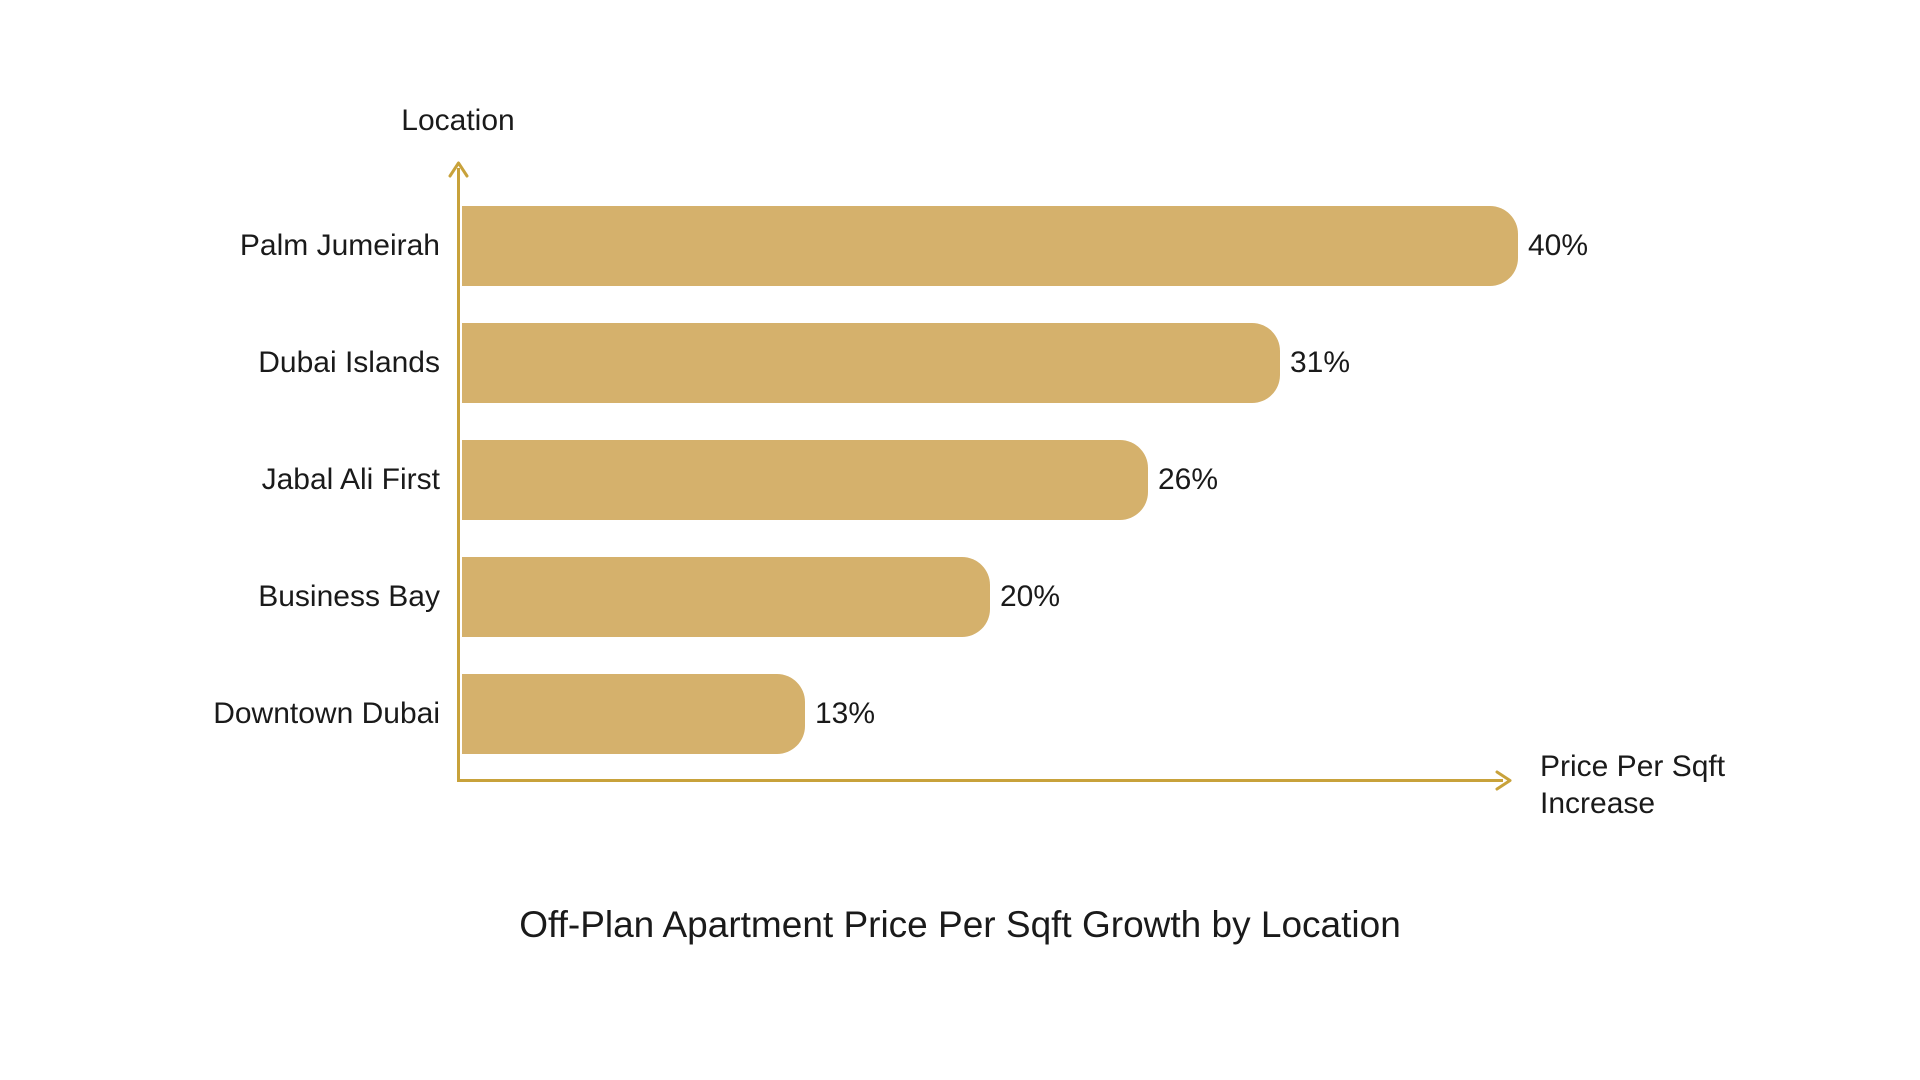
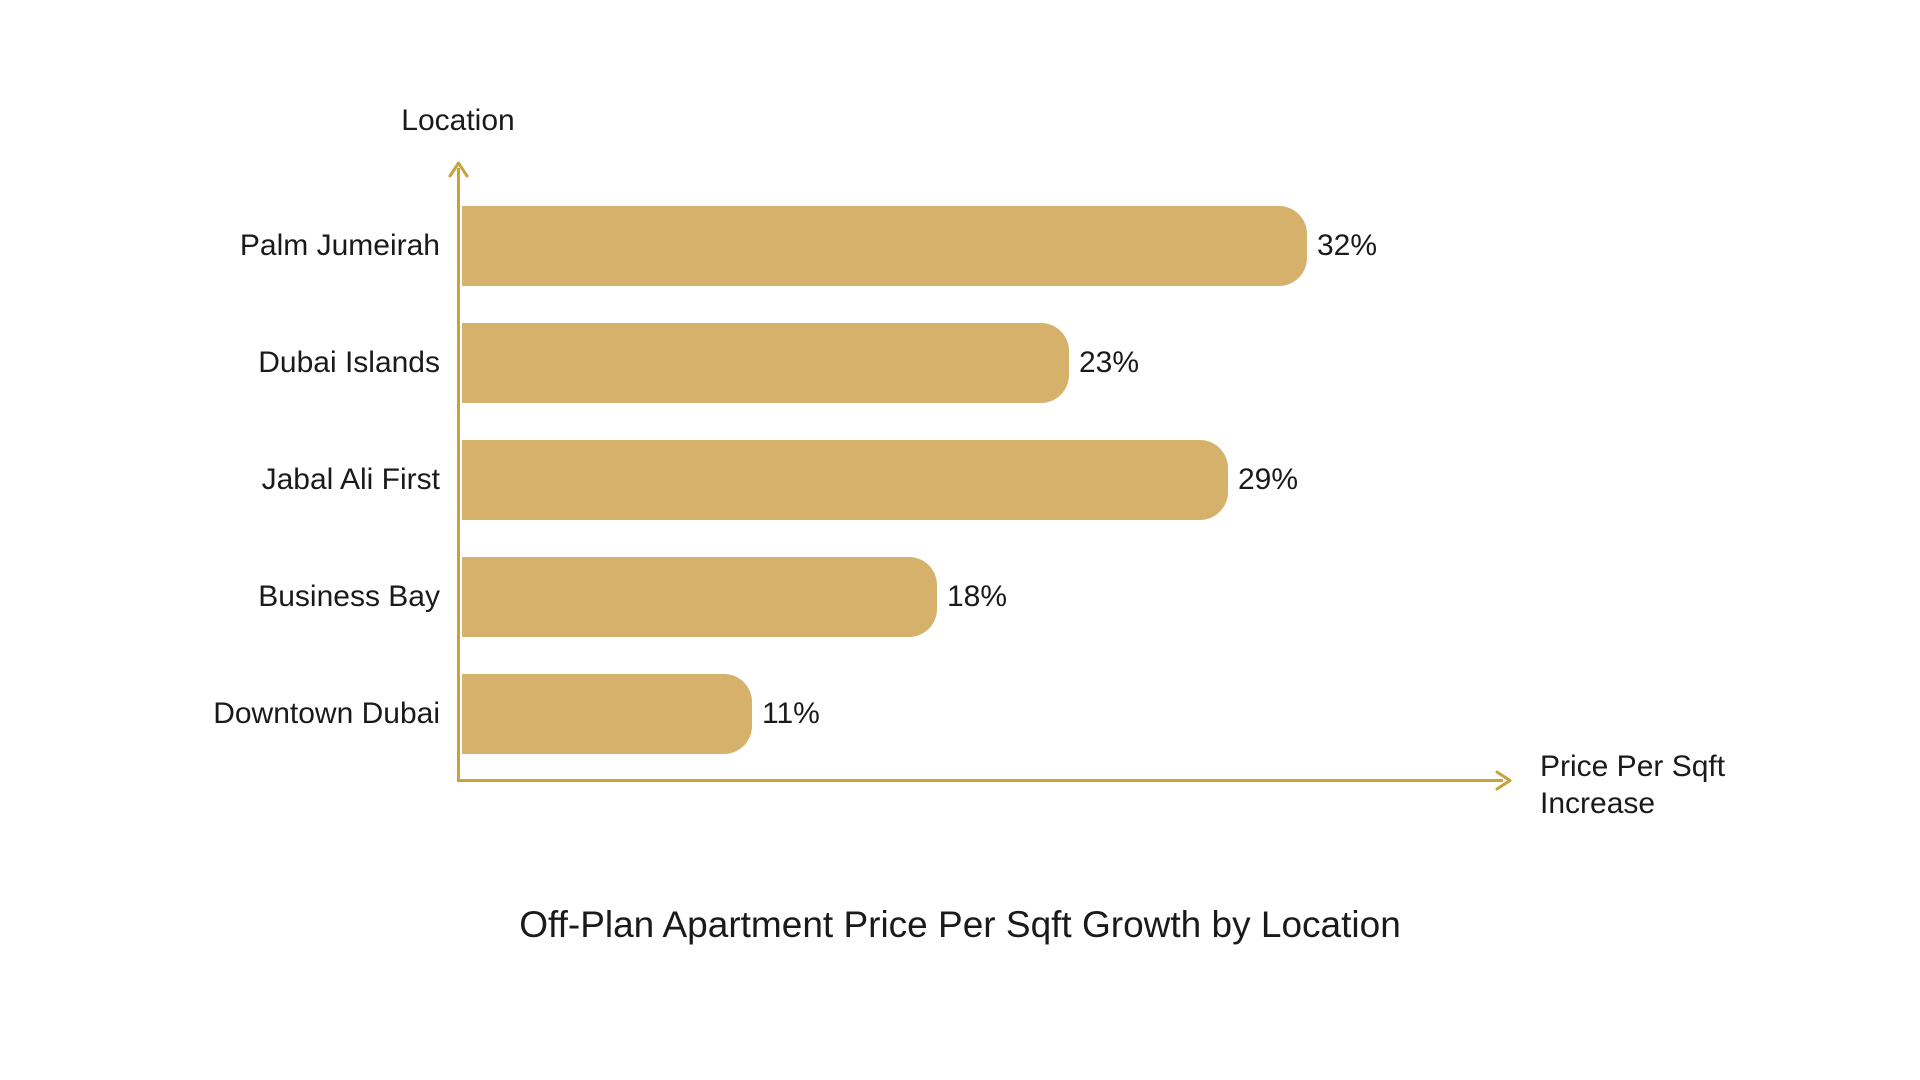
Palm Jumeirah: 40% -> 32%
Dubai Islands: 31% -> 23%
Jabal Ali First: 26% -> 29%
Business Bay: 20% -> 18%
Downtown Dubai: 13% -> 11%
